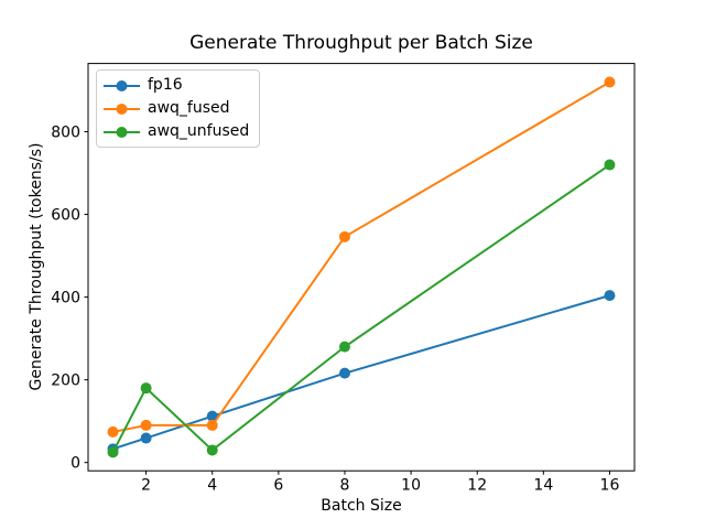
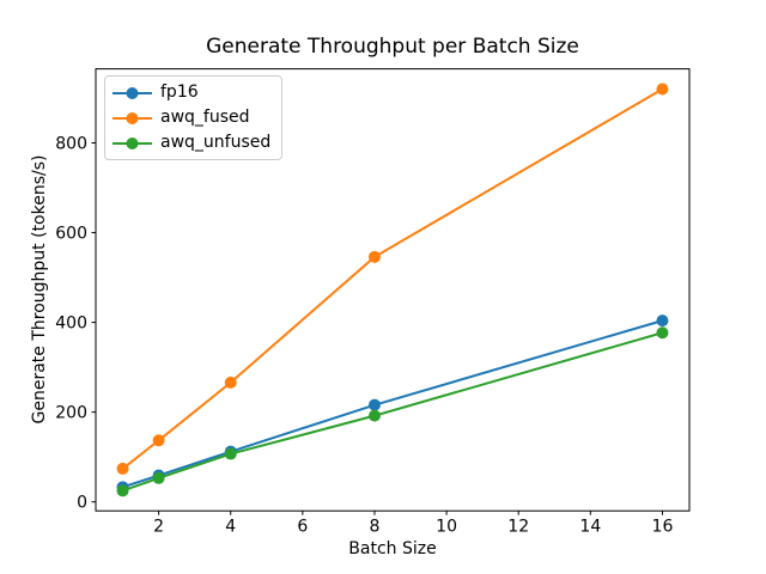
awq_fused/2: 90 -> 140
awq_unfused/2: 180 -> 50
awq_fused/4: 90 -> 270
awq_unfused/4: 30 -> 110
awq_unfused/8: 280 -> 190
awq_unfused/16: 720 -> 380
